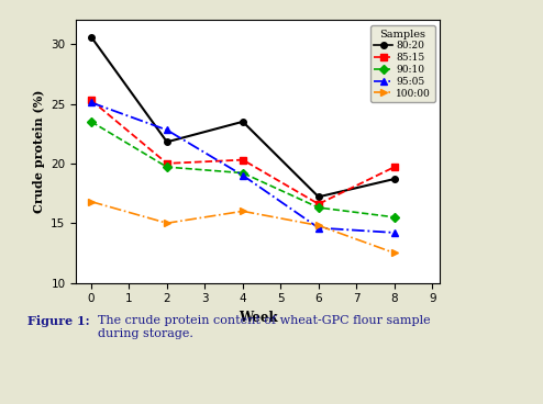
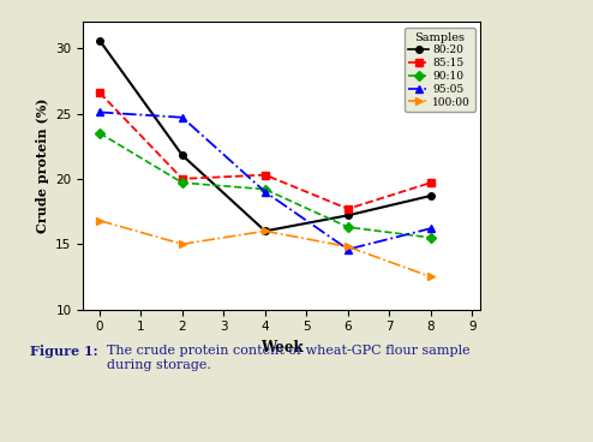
85:15/0: 25.3 -> 26.6
95:05/2: 22.8 -> 24.7
80:20/4: 23.5 -> 16.0
85:15/6: 16.6 -> 17.7
95:05/8: 14.2 -> 16.2
